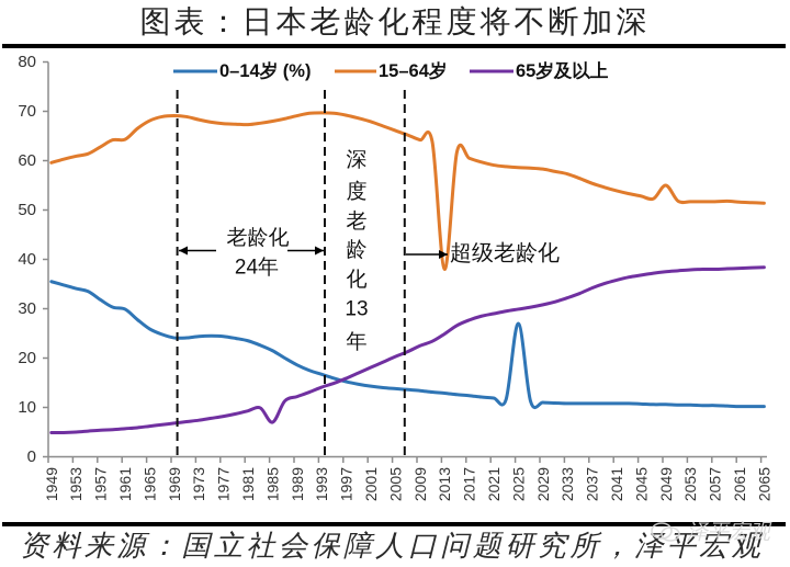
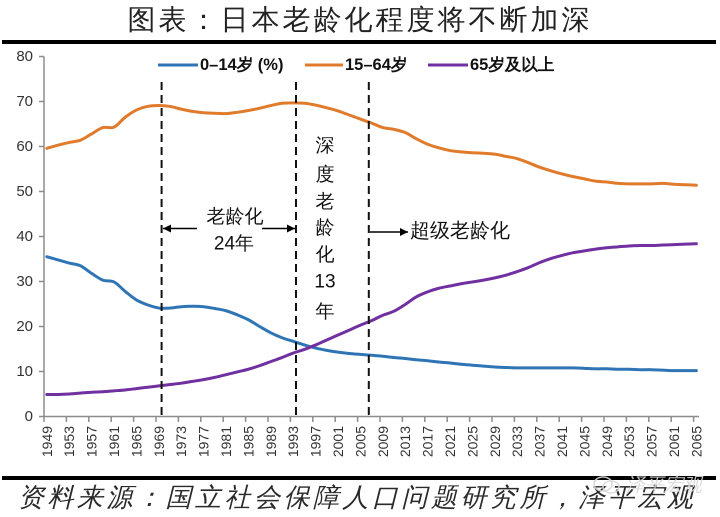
65岁及以上/1985: 7 -> 10
15–64岁/2013: 38 -> 63
0–14岁 (%)/2025: 27 -> 11
15–64岁/2049: 55 -> 52
